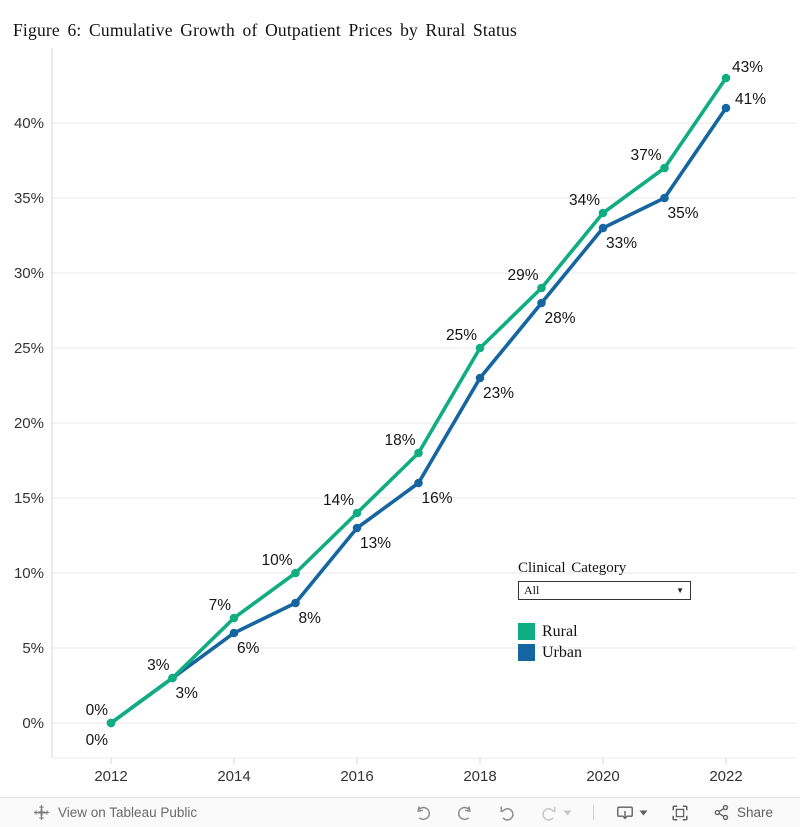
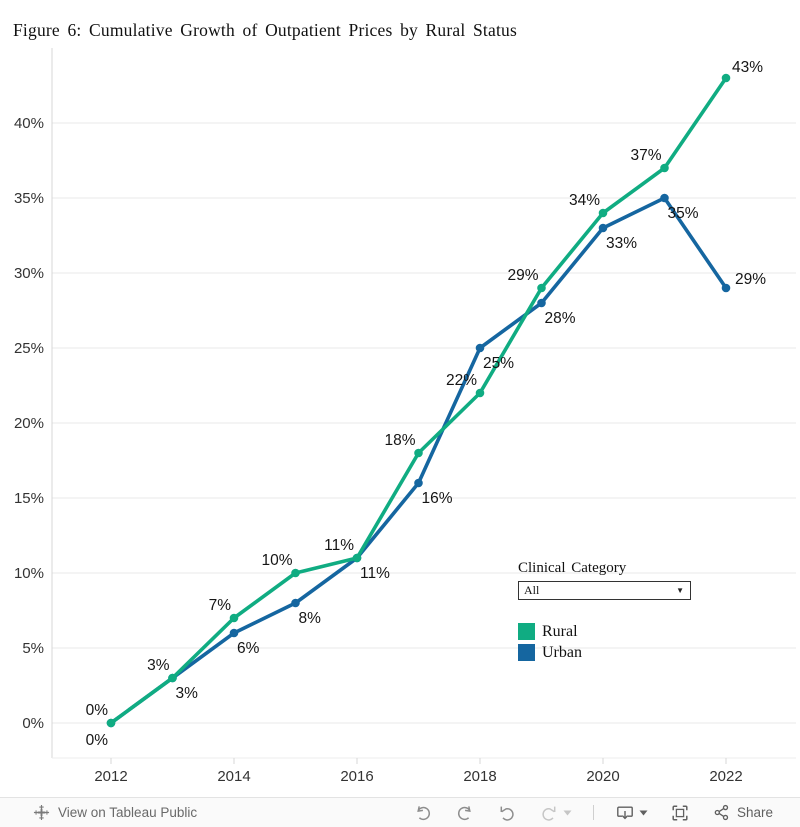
Rural/2016: 14% -> 11%
Urban/2016: 13% -> 11%
Rural/2018: 25% -> 22%
Urban/2018: 23% -> 25%
Urban/2022: 41% -> 29%
